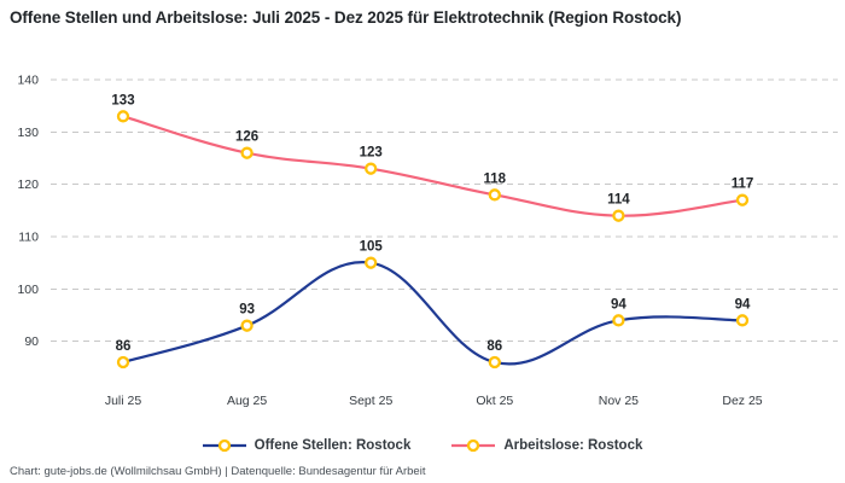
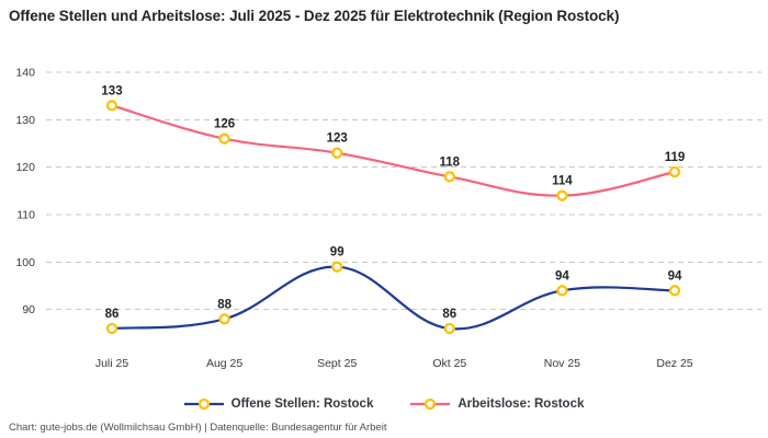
Offene Stellen: Rostock/Aug 25: 93 -> 88
Offene Stellen: Rostock/Sept 25: 105 -> 99
Arbeitslose: Rostock/Dez 25: 117 -> 119
